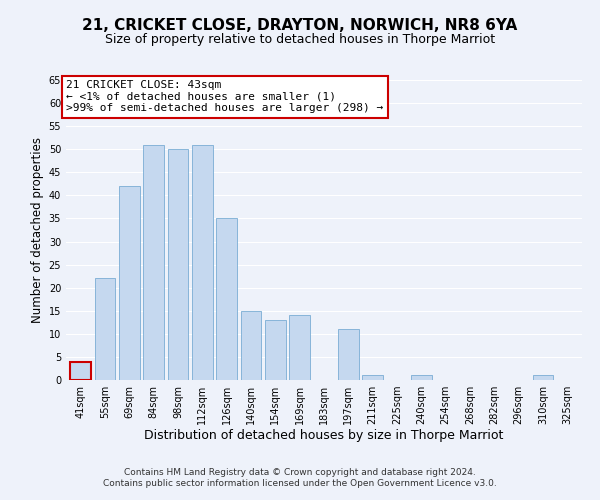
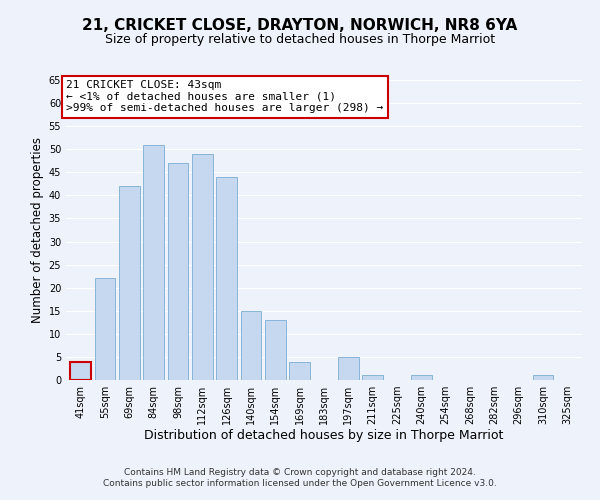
98sqm: 50 -> 47
112sqm: 51 -> 49
126sqm: 35 -> 44
169sqm: 14 -> 4
197sqm: 11 -> 5
